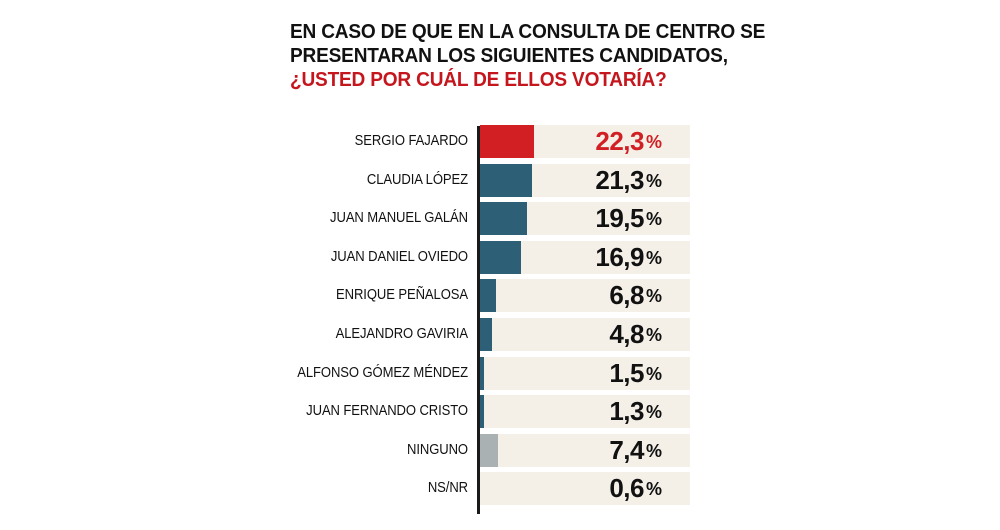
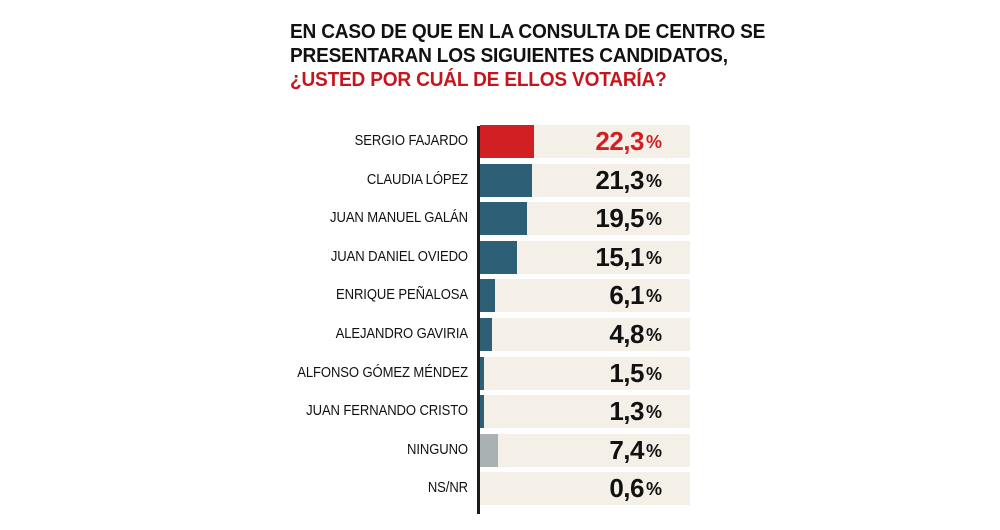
JUAN DANIEL OVIEDO: 16,9 -> 15,1
ENRIQUE PEÑALOSA: 6,8 -> 6,1
